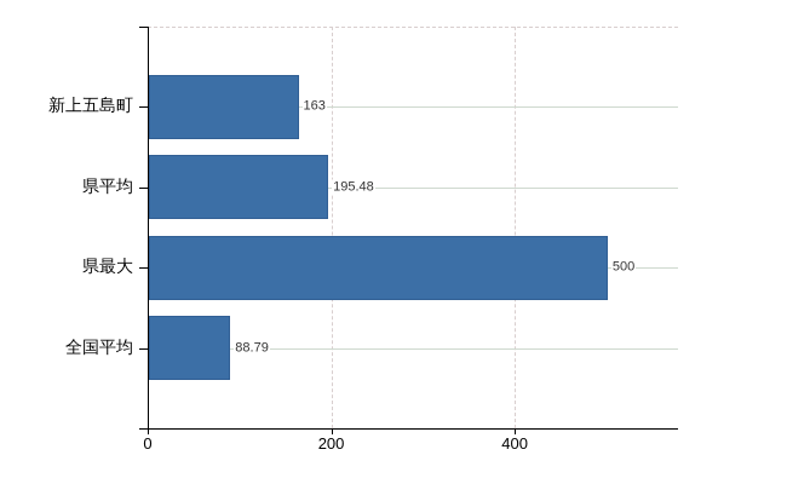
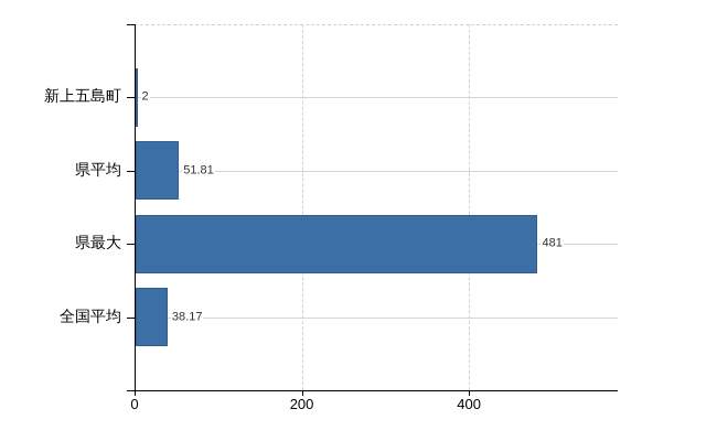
新上五島町: 163 -> 2
県平均: 195.48 -> 51.81
県最大: 500 -> 481
全国平均: 88.79 -> 38.17
